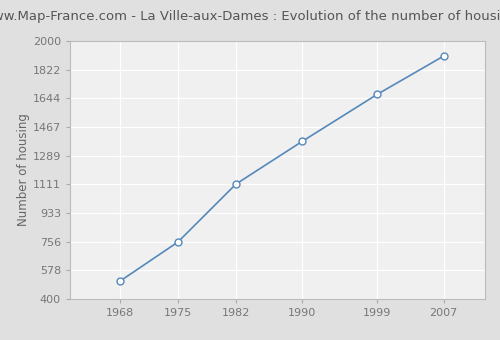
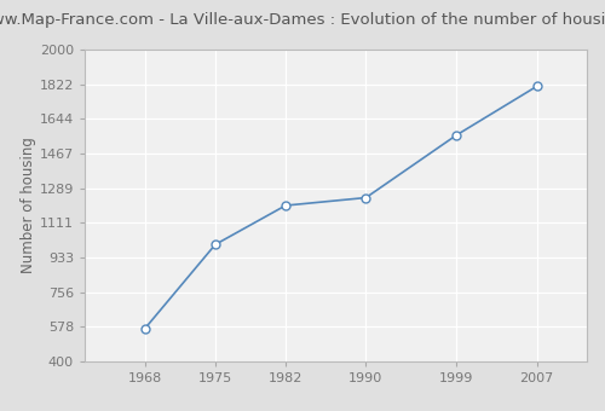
1968: 510 -> 570
1975: 750 -> 1000
1982: 1110 -> 1200
1990: 1380 -> 1240
1999: 1670 -> 1560
2007: 1900 -> 1810
